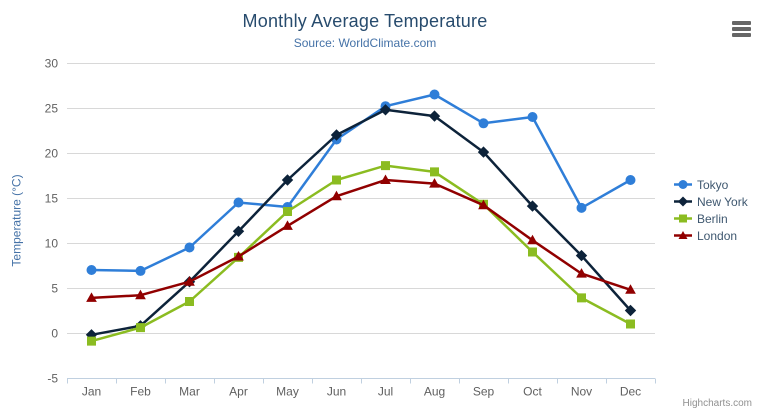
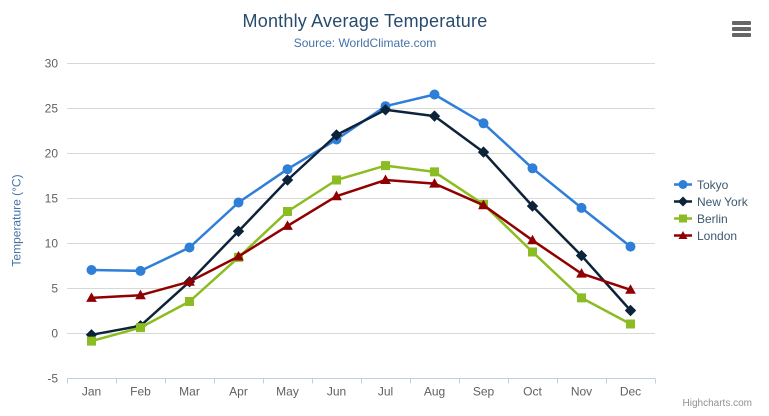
Tokyo/May: 14 -> 18
Tokyo/Oct: 24 -> 18
Tokyo/Dec: 17 -> 10
